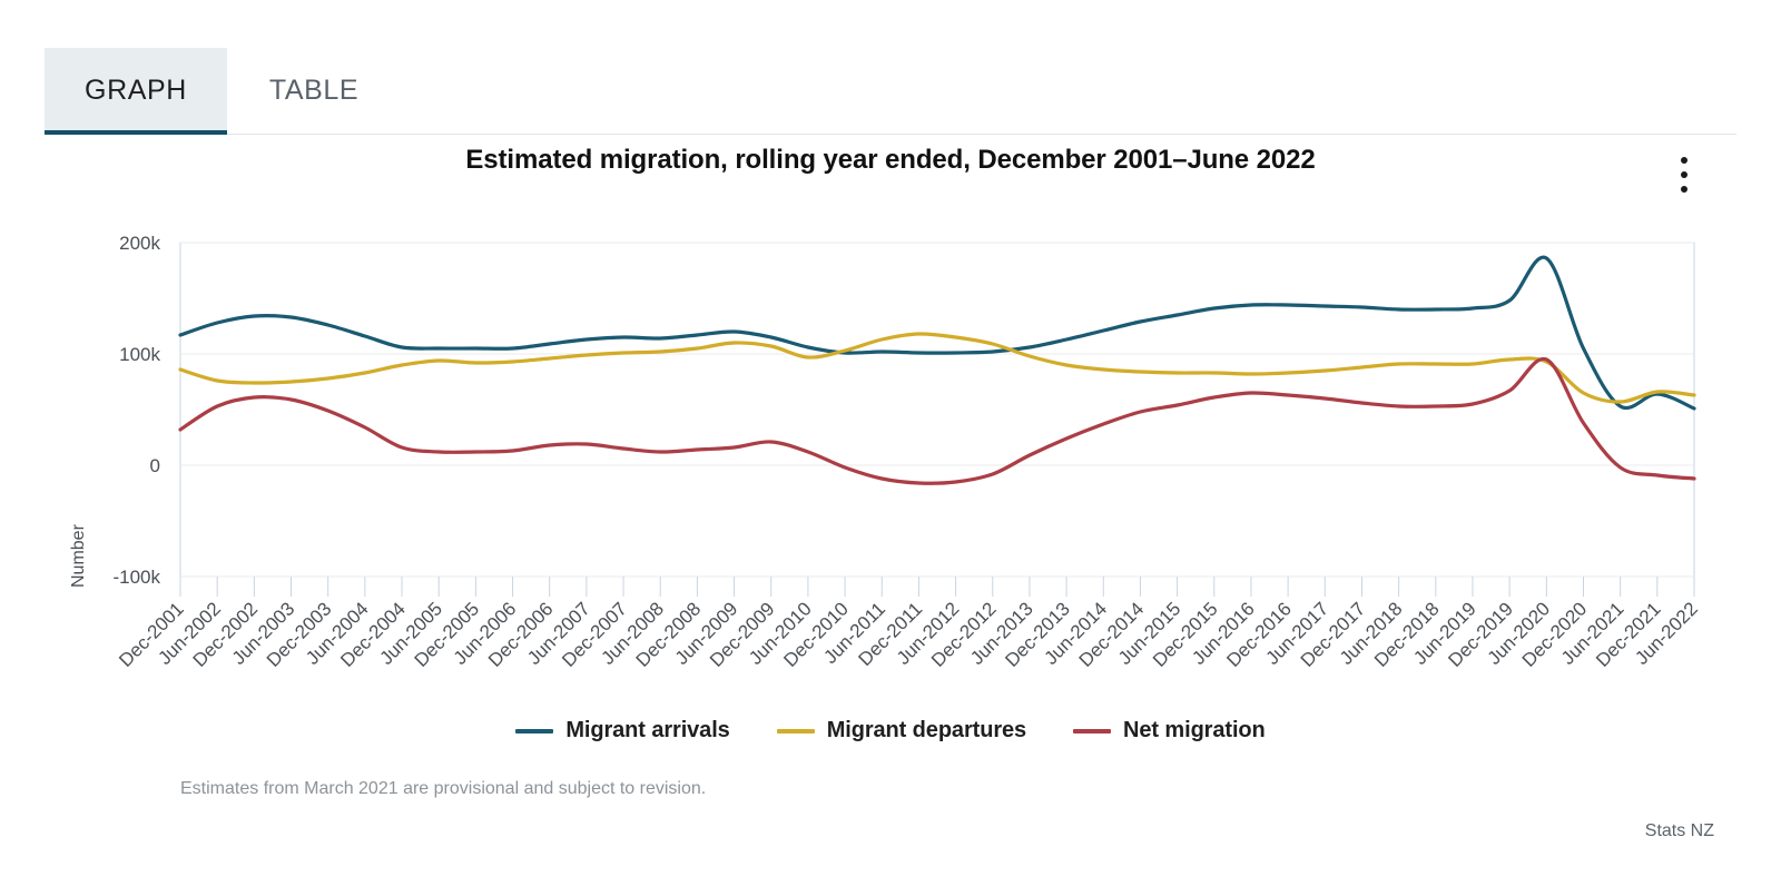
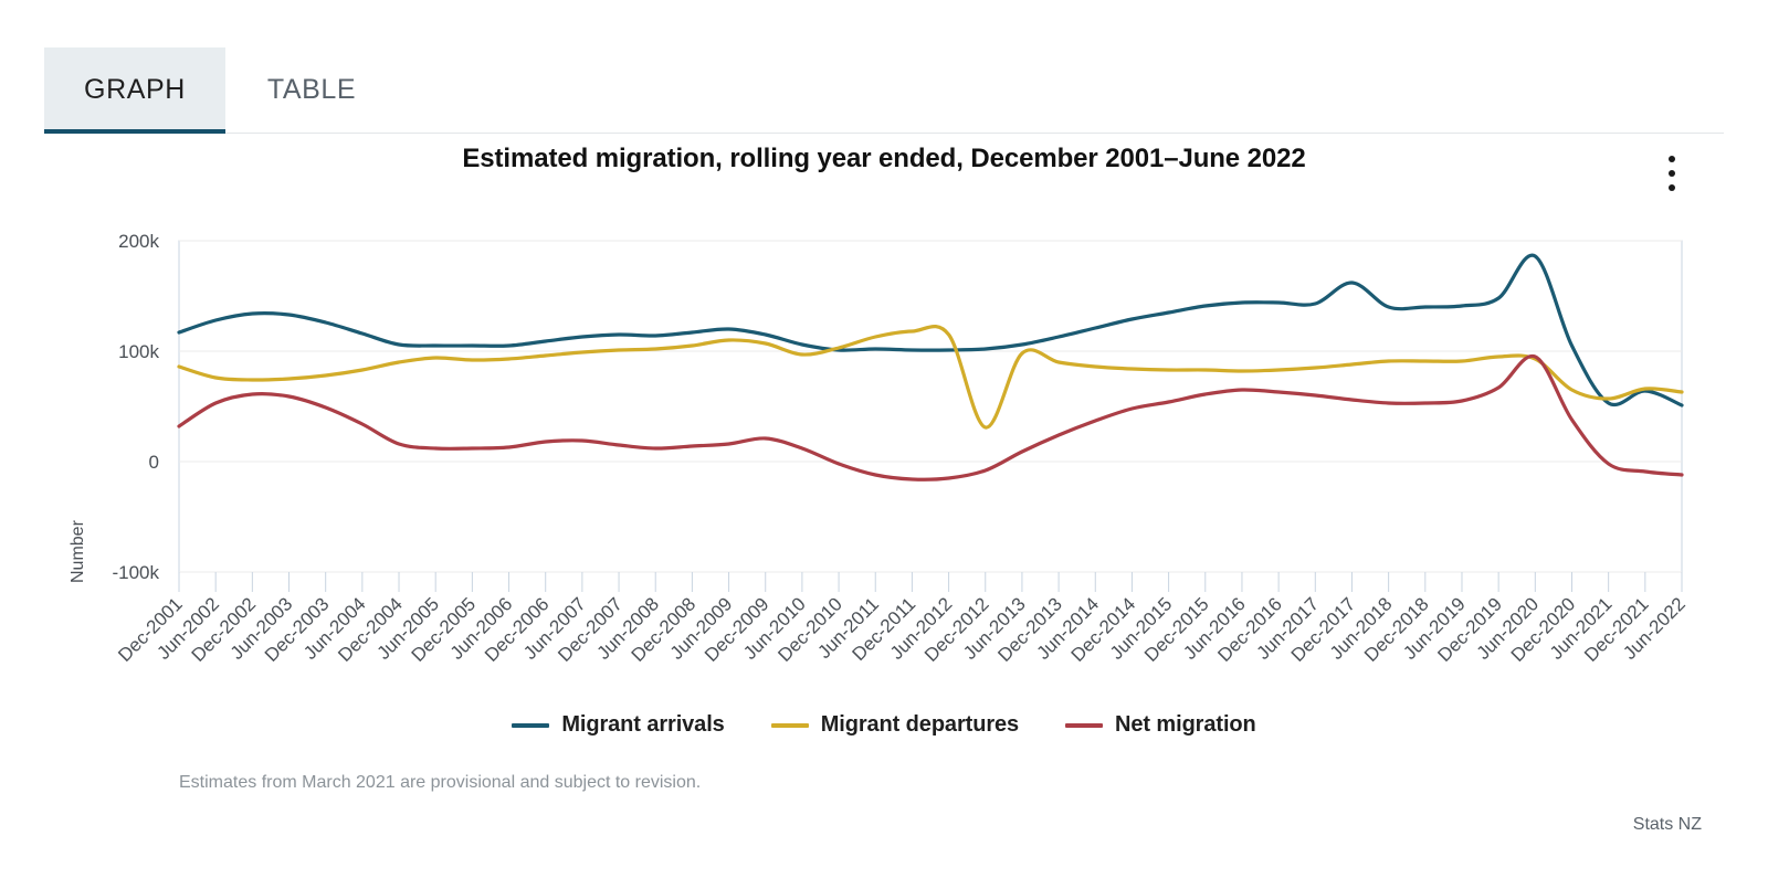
Migrant departures/Dec-2012: 109k -> 31k
Migrant arrivals/Dec-2017: 142k -> 162k
